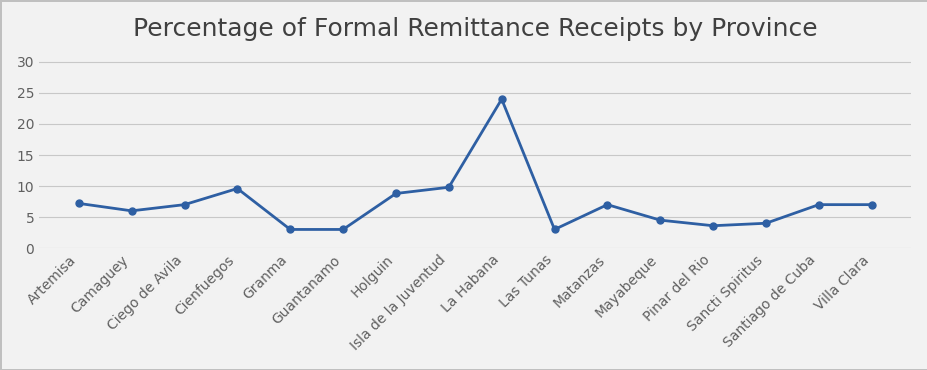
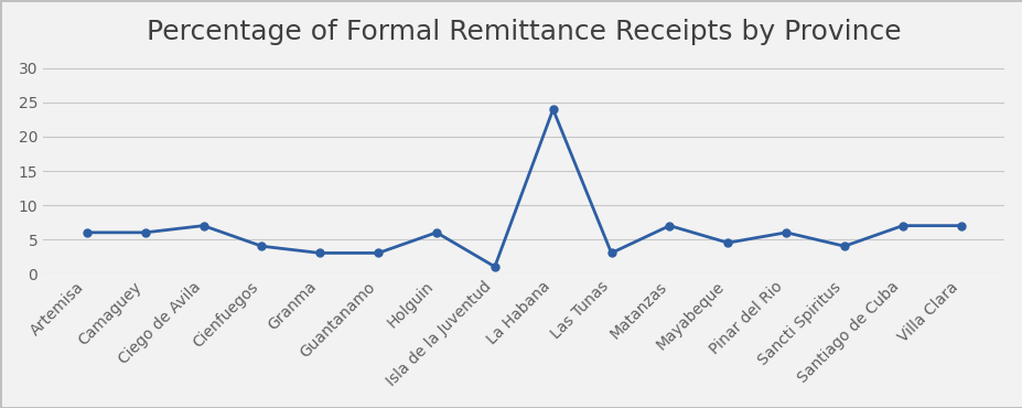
Artemisa: 7.2 -> 6.0
Cienfuegos: 9.6 -> 4.0
Holguin: 8.8 -> 6.0
Isla de la Juventud: 9.8 -> 1.0
Pinar del Rio: 3.6 -> 6.0
